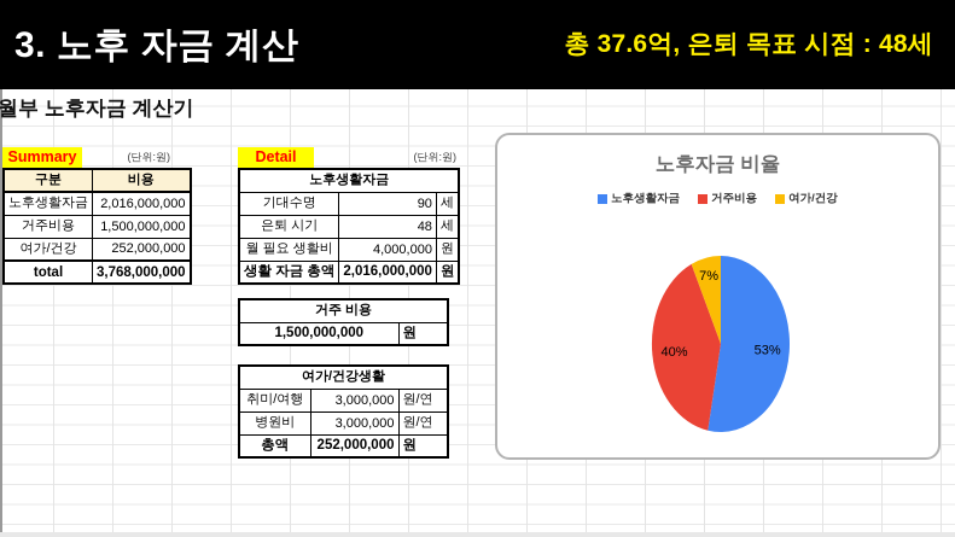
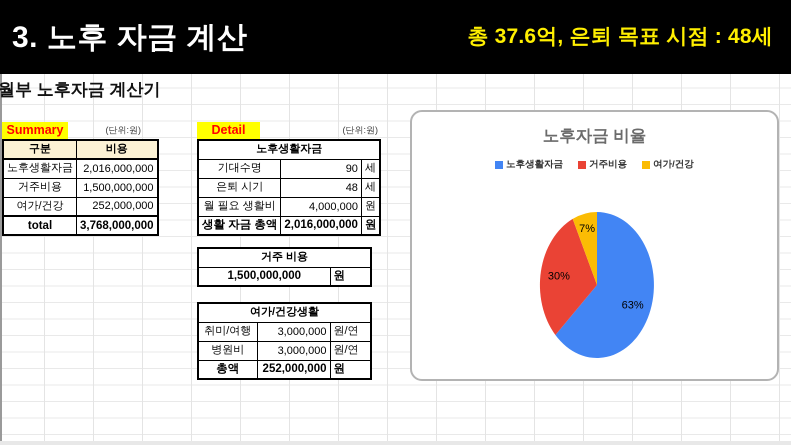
노후생활자금: 53% -> 63%
거주비용: 40% -> 30%
